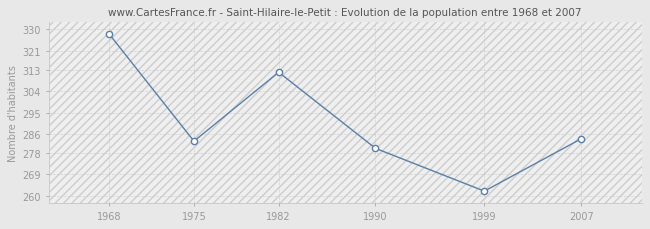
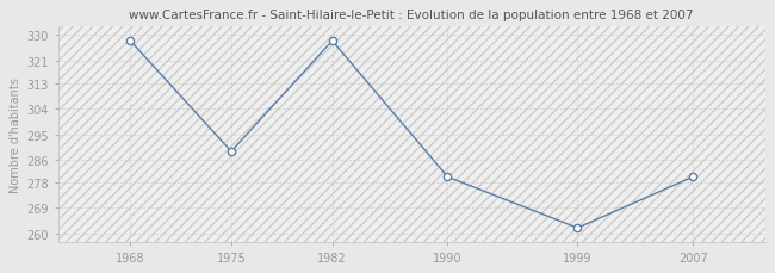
1975: 283 -> 289
1982: 312 -> 328
2007: 284 -> 280
